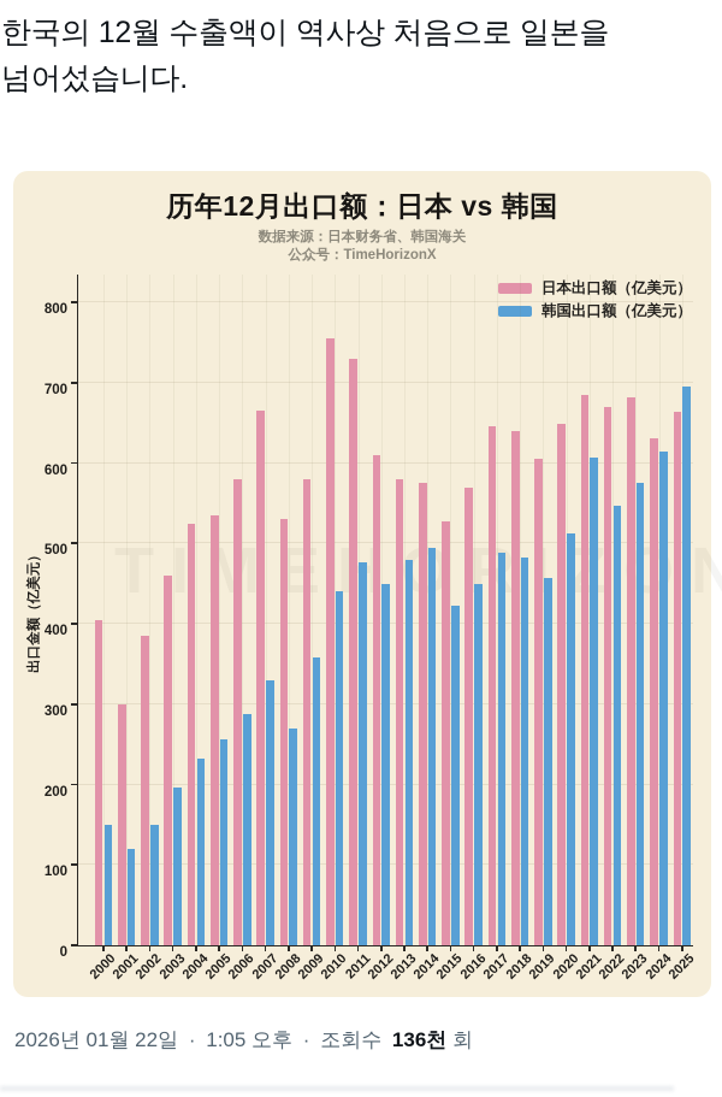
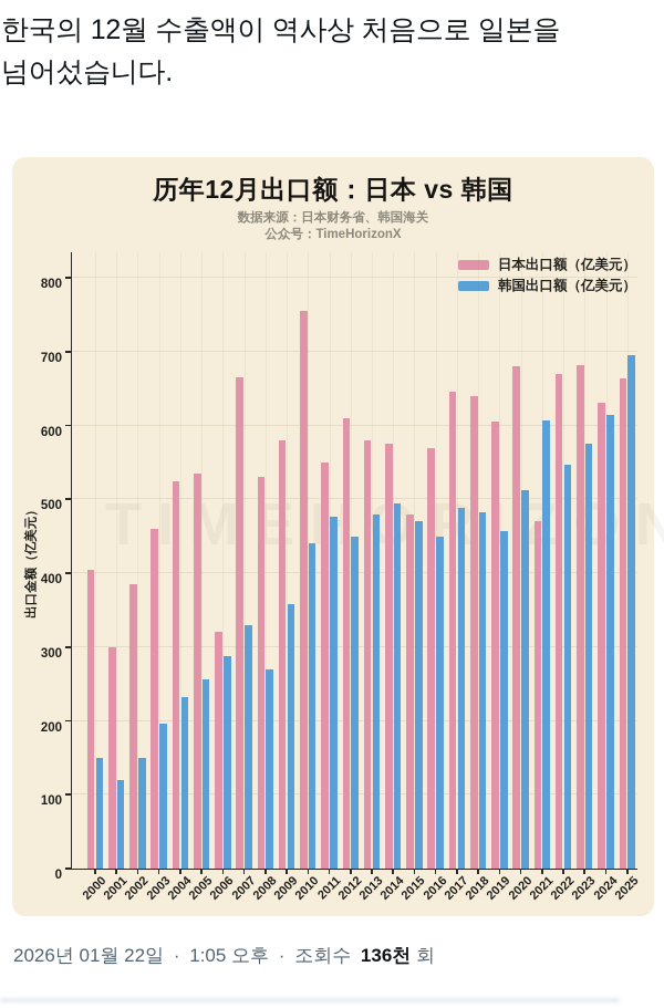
日本出口额（亿美元）/2006: 580 -> 320
日本出口额（亿美元）/2011: 730 -> 550
日本出口额（亿美元）/2015: 530 -> 480
韩国出口额（亿美元）/2015: 420 -> 470
日本出口额（亿美元）/2020: 650 -> 680
日本出口额（亿美元）/2021: 680 -> 470
